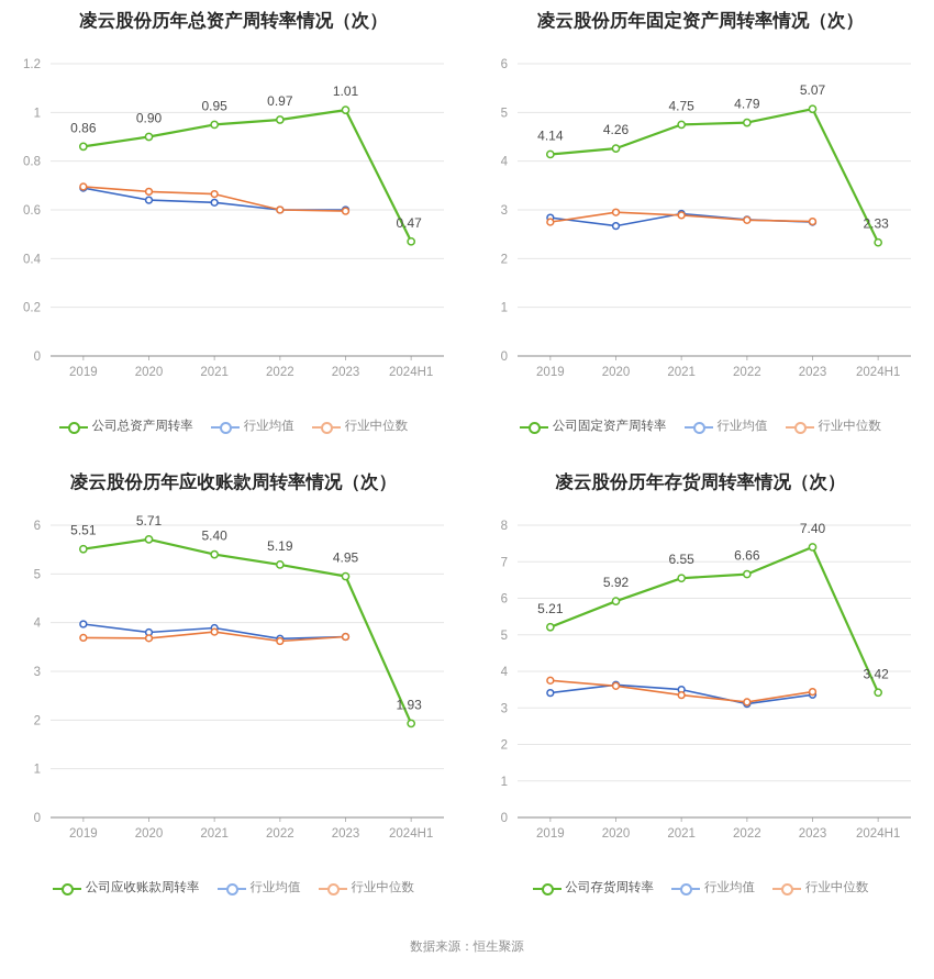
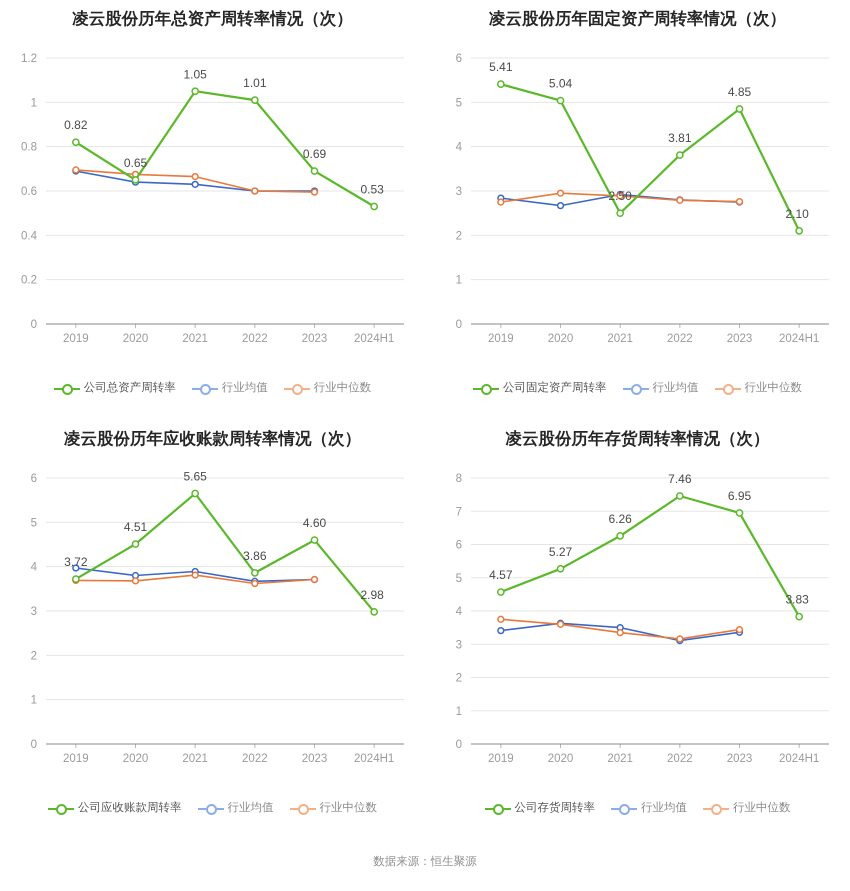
凌云股份历年总资产周转率情况（次）/公司总资产周转率/2019: 0.86 -> 0.82
凌云股份历年总资产周转率情况（次）/公司总资产周转率/2020: 0.90 -> 0.65
凌云股份历年总资产周转率情况（次）/公司总资产周转率/2021: 0.95 -> 1.05
凌云股份历年总资产周转率情况（次）/公司总资产周转率/2022: 0.97 -> 1.01
凌云股份历年总资产周转率情况（次）/公司总资产周转率/2023: 1.01 -> 0.69
凌云股份历年总资产周转率情况（次）/公司总资产周转率/2024H1: 0.47 -> 0.53
凌云股份历年固定资产周转率情况（次）/公司固定资产周转率/2019: 4.14 -> 5.41
凌云股份历年固定资产周转率情况（次）/公司固定资产周转率/2020: 4.26 -> 5.04
凌云股份历年固定资产周转率情况（次）/公司固定资产周转率/2021: 4.75 -> 2.50
凌云股份历年固定资产周转率情况（次）/公司固定资产周转率/2022: 4.79 -> 3.81
凌云股份历年固定资产周转率情况（次）/公司固定资产周转率/2023: 5.07 -> 4.85
凌云股份历年固定资产周转率情况（次）/公司固定资产周转率/2024H1: 2.33 -> 2.10
凌云股份历年应收账款周转率情况（次）/公司应收账款周转率/2019: 5.51 -> 3.72
凌云股份历年应收账款周转率情况（次）/公司应收账款周转率/2020: 5.71 -> 4.51
凌云股份历年应收账款周转率情况（次）/公司应收账款周转率/2021: 5.40 -> 5.65
凌云股份历年应收账款周转率情况（次）/公司应收账款周转率/2022: 5.19 -> 3.86
凌云股份历年应收账款周转率情况（次）/公司应收账款周转率/2023: 4.95 -> 4.60
凌云股份历年应收账款周转率情况（次）/公司应收账款周转率/2024H1: 1.93 -> 2.98
凌云股份历年存货周转率情况（次）/公司存货周转率/2019: 5.21 -> 4.57
凌云股份历年存货周转率情况（次）/公司存货周转率/2020: 5.92 -> 5.27
凌云股份历年存货周转率情况（次）/公司存货周转率/2021: 6.55 -> 6.26
凌云股份历年存货周转率情况（次）/公司存货周转率/2022: 6.66 -> 7.46
凌云股份历年存货周转率情况（次）/公司存货周转率/2023: 7.40 -> 6.95
凌云股份历年存货周转率情况（次）/公司存货周转率/2024H1: 3.42 -> 3.83
